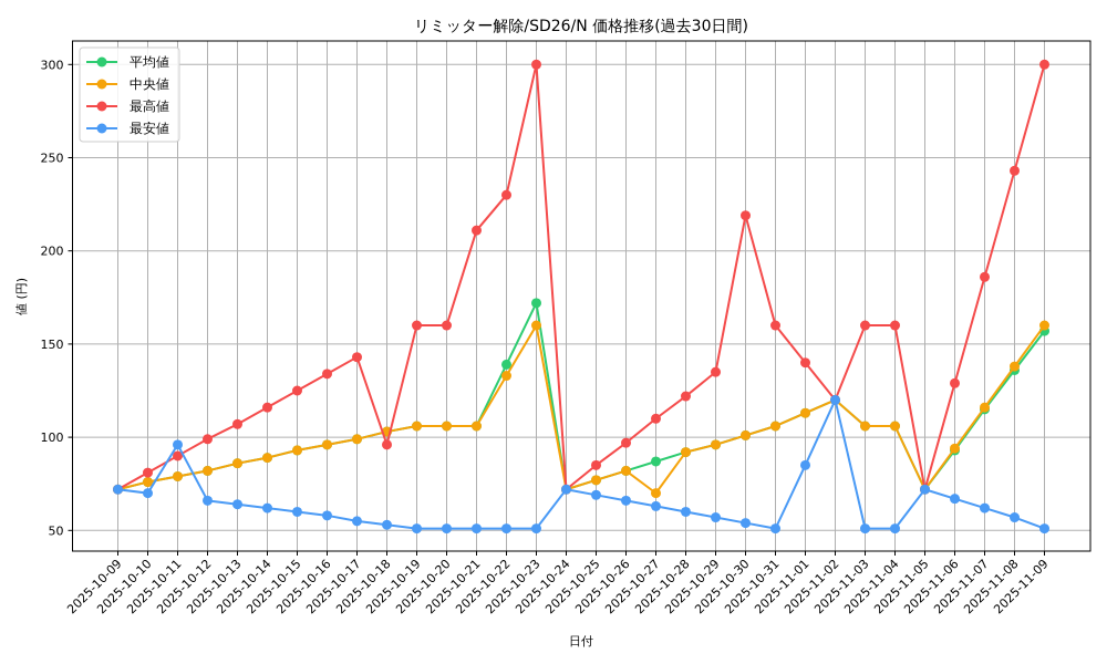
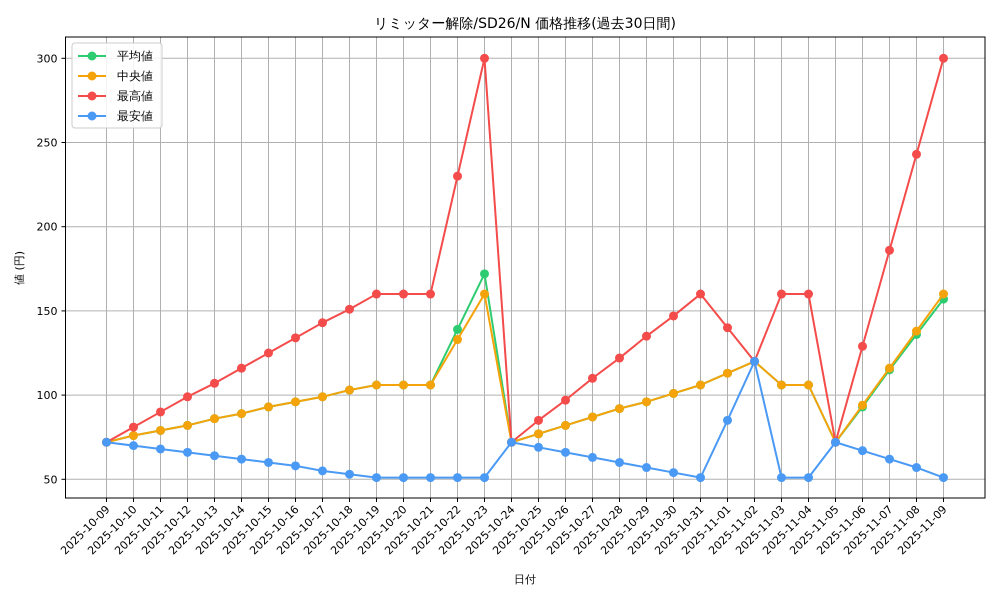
最安値/2025-10-11: 96 -> 68
最高値/2025-10-18: 96 -> 151
最高値/2025-10-21: 211 -> 160
中央値/2025-10-27: 70 -> 87
最高値/2025-10-30: 219 -> 147
